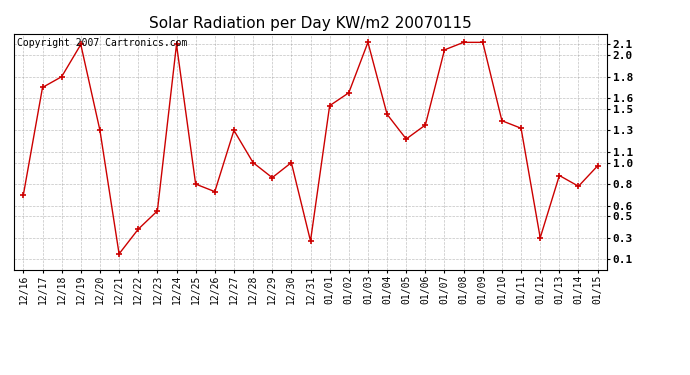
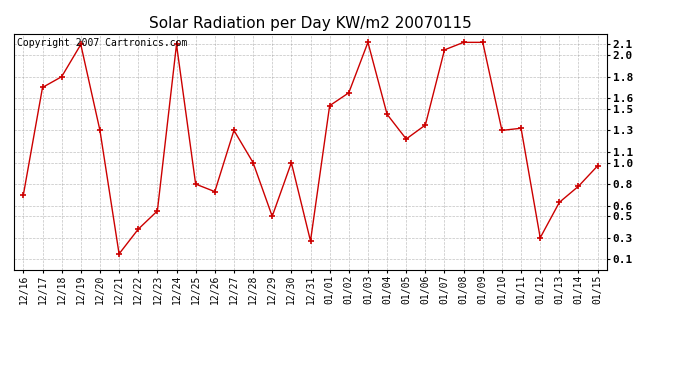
12/29: 0.86 -> 0.50
01/10: 1.39 -> 1.30
01/13: 0.88 -> 0.63
